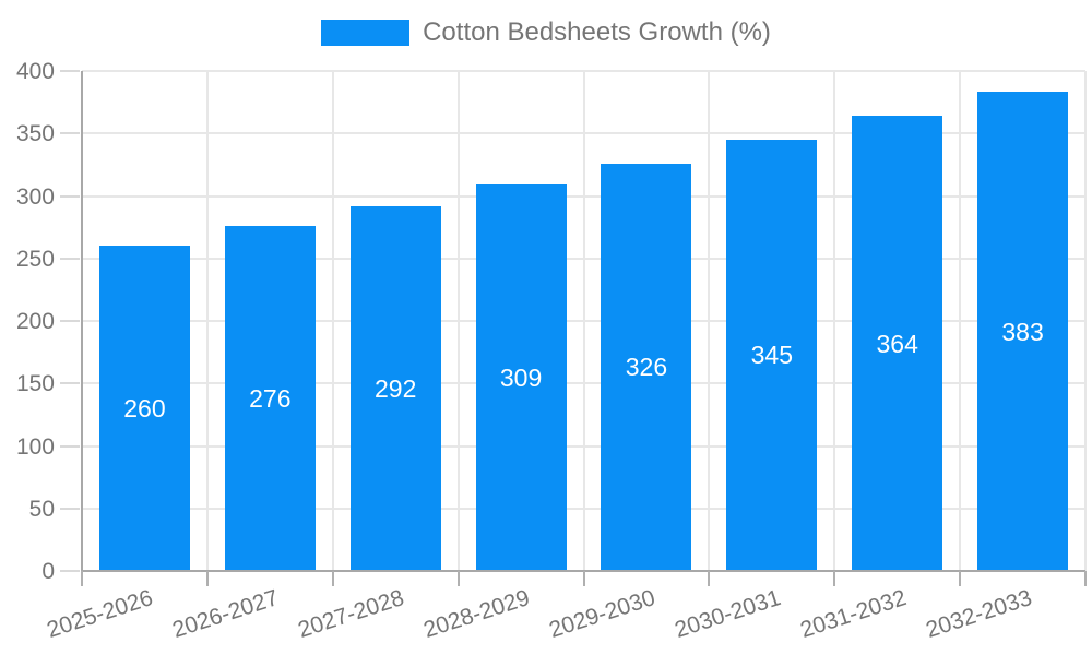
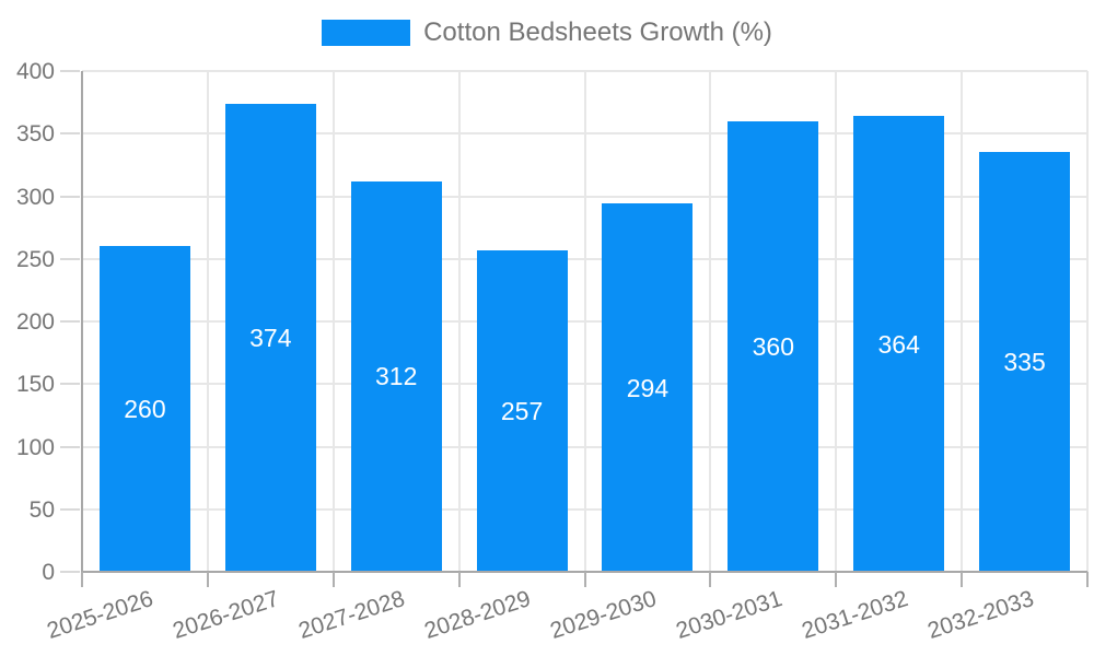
2026-2027: 276 -> 374
2027-2028: 292 -> 312
2028-2029: 309 -> 257
2029-2030: 326 -> 294
2030-2031: 345 -> 360
2032-2033: 383 -> 335
